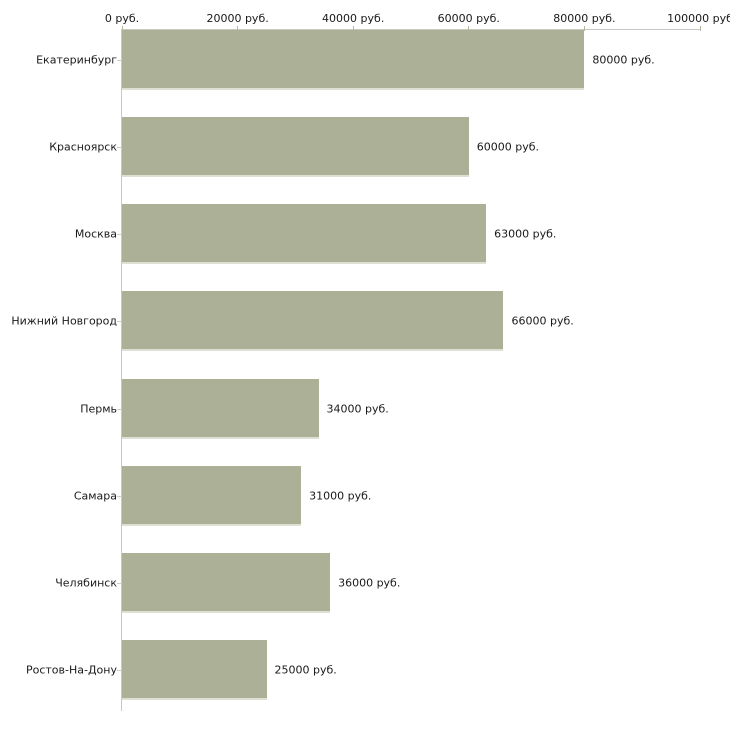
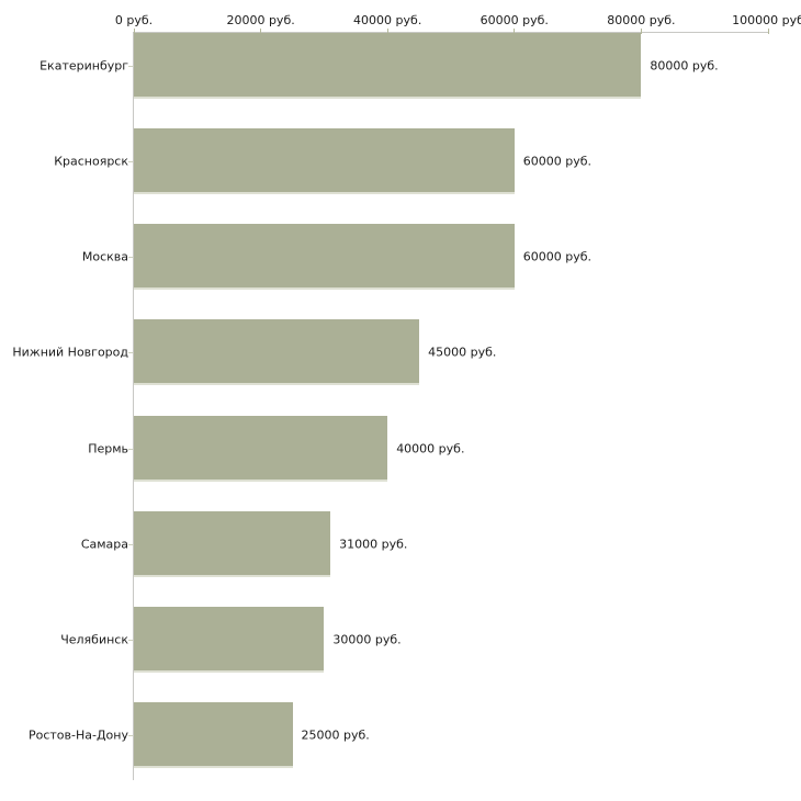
Москва: 63000 -> 60000
Нижний Новгород: 66000 -> 45000
Пермь: 34000 -> 40000
Челябинск: 36000 -> 30000
